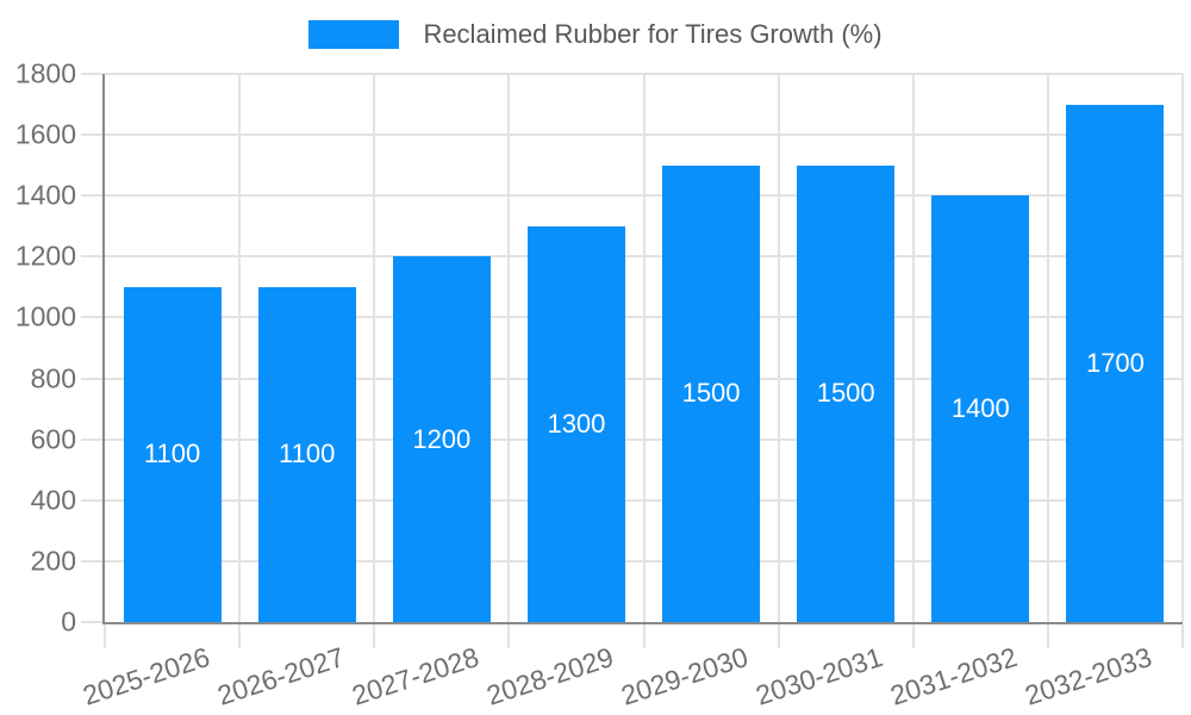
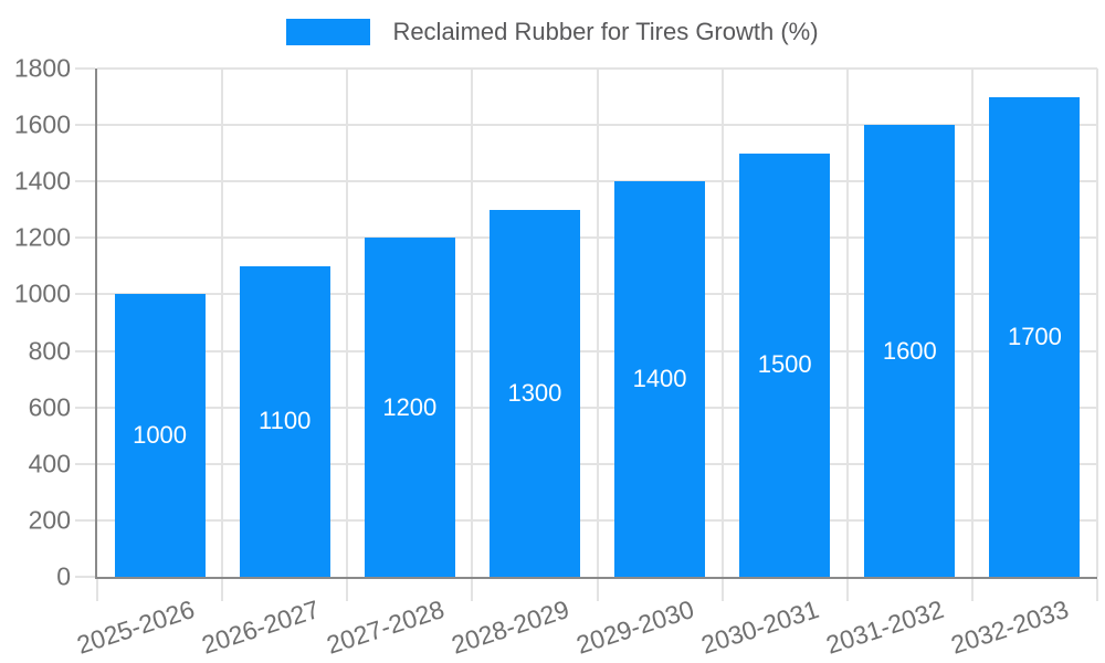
2025-2026: 1100 -> 1000
2029-2030: 1500 -> 1400
2031-2032: 1400 -> 1600
